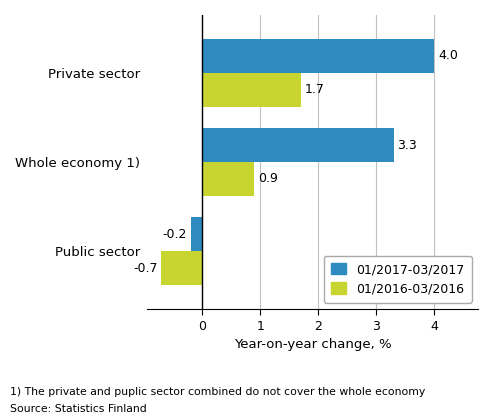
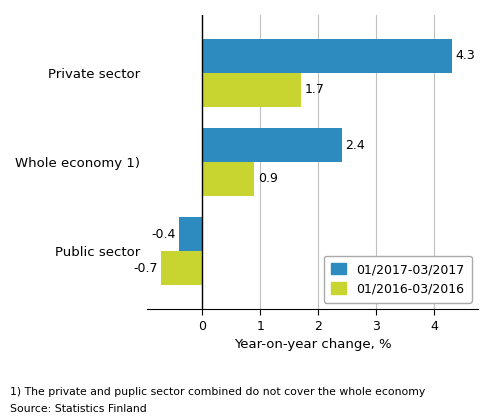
01/2017-03/2017/Private sector: 4.0 -> 4.3
01/2017-03/2017/Whole economy 1): 3.3 -> 2.4
01/2017-03/2017/Public sector: -0.2 -> -0.4
